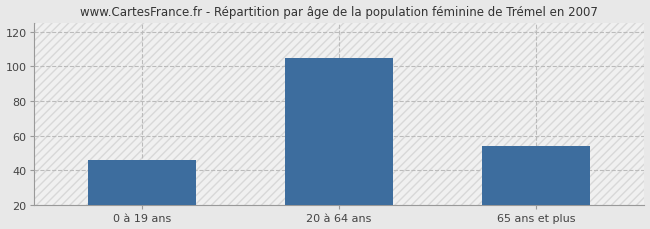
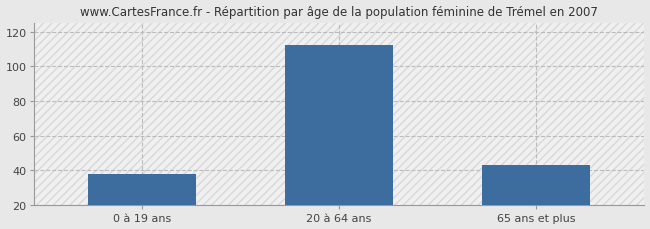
0 à 19 ans: 46 -> 38
20 à 64 ans: 105 -> 112
65 ans et plus: 54 -> 43
